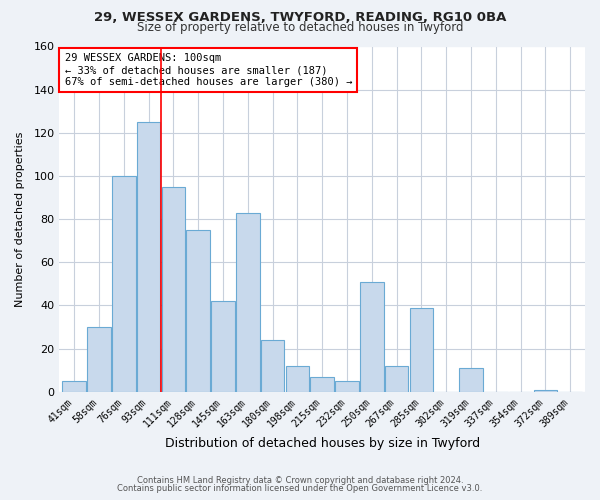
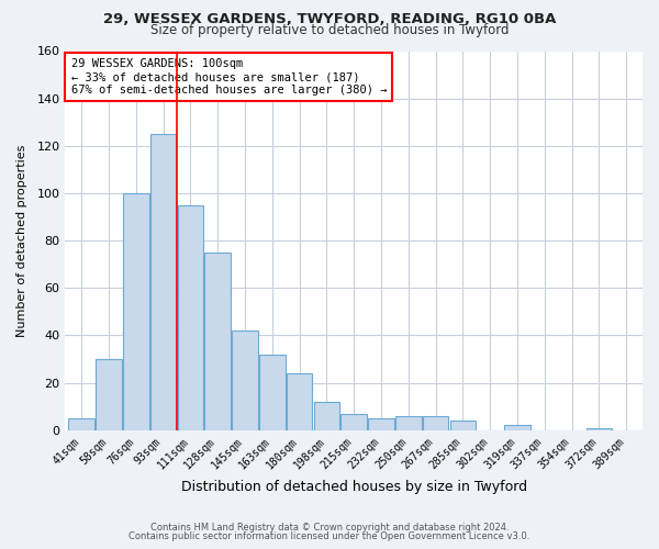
163sqm: 83 -> 32
250sqm: 51 -> 6
267sqm: 12 -> 6
285sqm: 39 -> 4
319sqm: 11 -> 2
